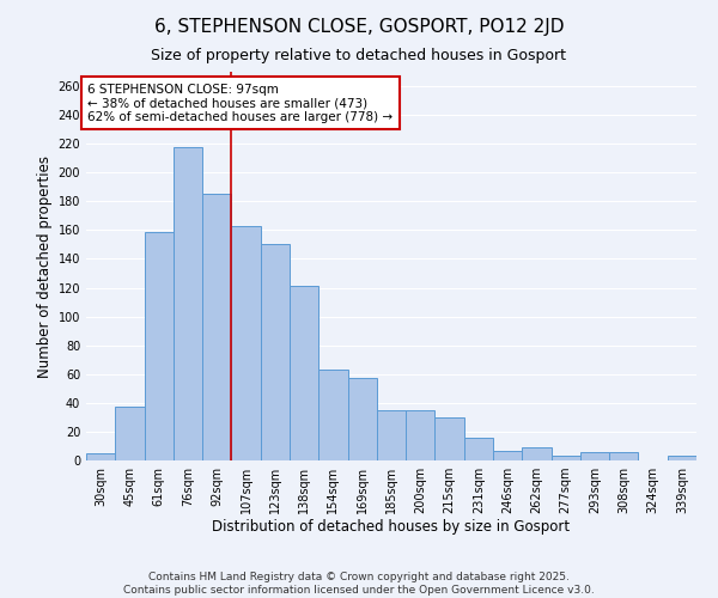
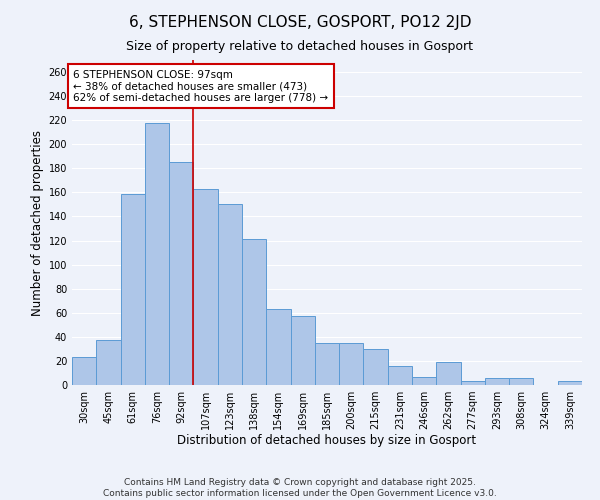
30sqm: 5 -> 23
262sqm: 9 -> 19
